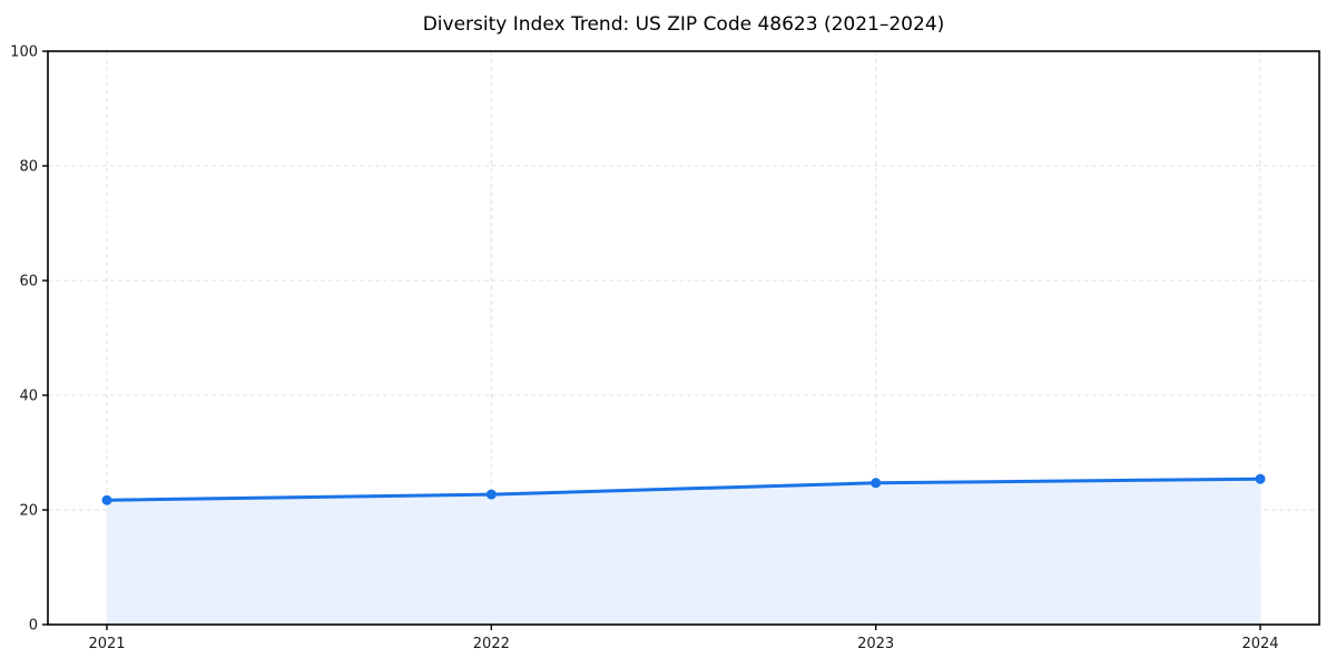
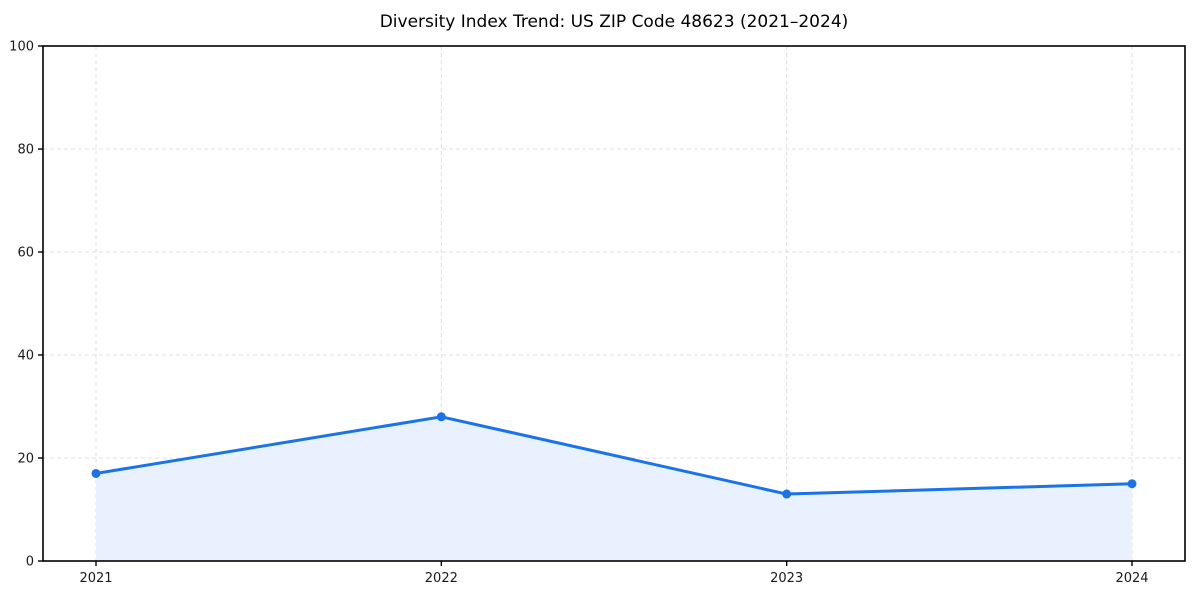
2021: 22 -> 17
2022: 23 -> 28
2023: 25 -> 13
2024: 25 -> 15
